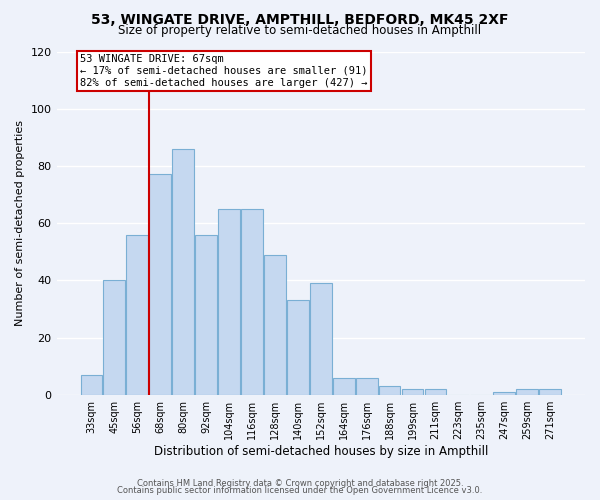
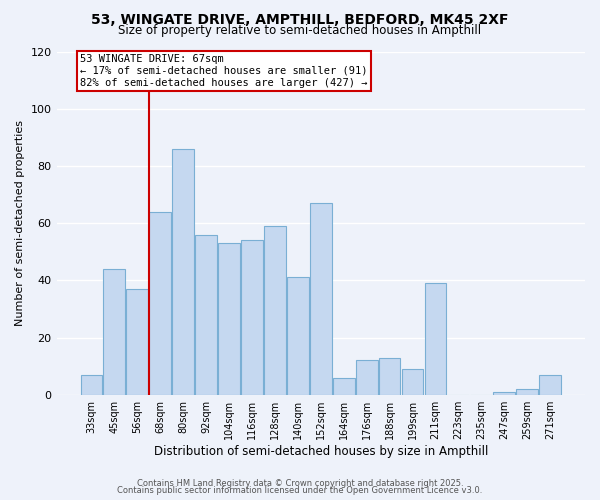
45sqm: 40 -> 44
56sqm: 56 -> 37
68sqm: 77 -> 64
104sqm: 65 -> 53
116sqm: 65 -> 54
128sqm: 49 -> 59
140sqm: 33 -> 41
152sqm: 39 -> 67
176sqm: 6 -> 12
188sqm: 3 -> 13
199sqm: 2 -> 9
211sqm: 2 -> 39
271sqm: 2 -> 7
